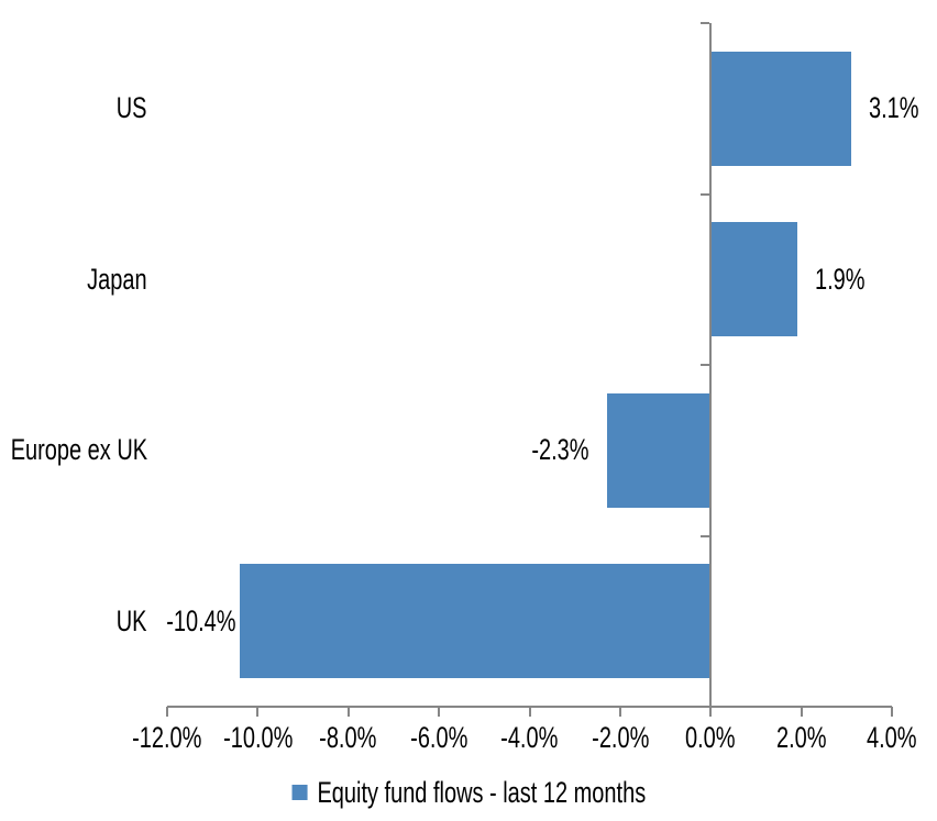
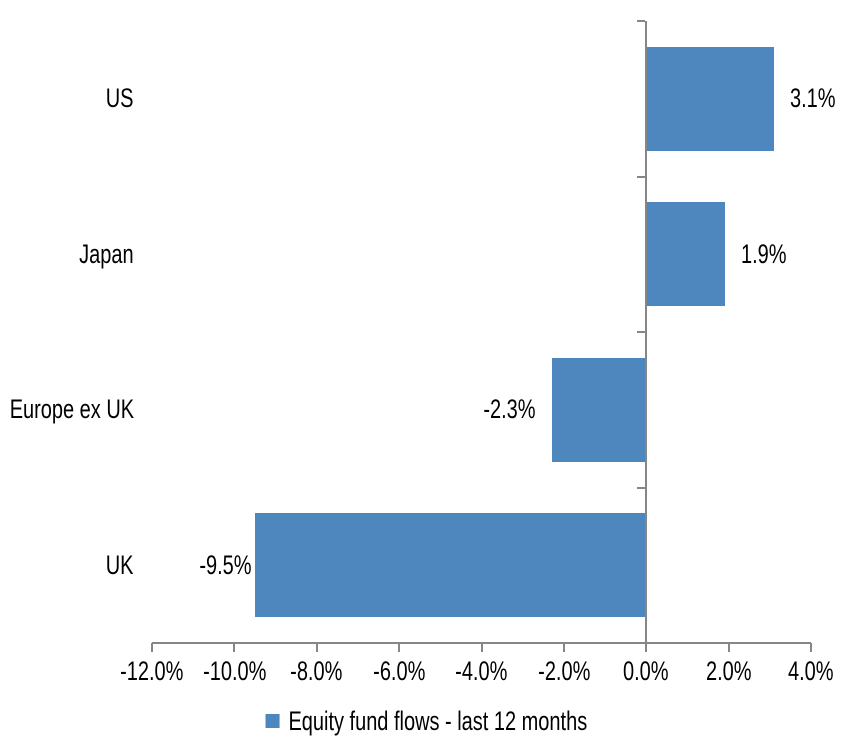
UK: -10.4% -> -9.5%
